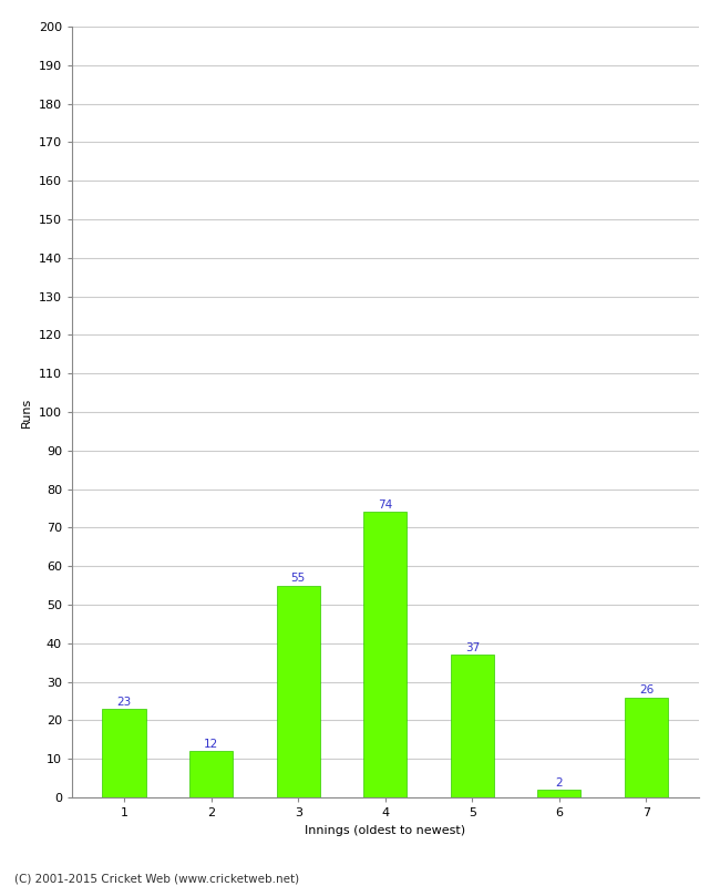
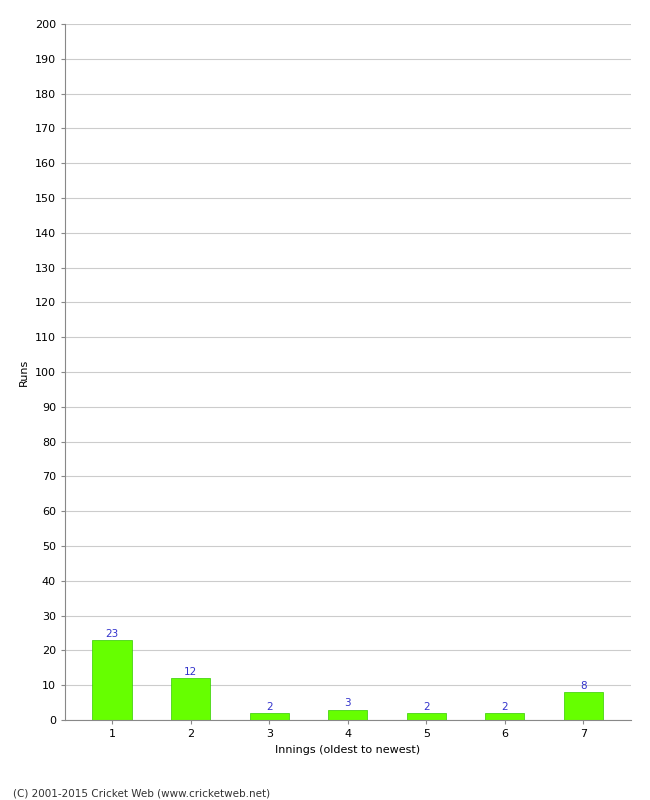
3: 55 -> 2
4: 74 -> 3
5: 37 -> 2
7: 26 -> 8
